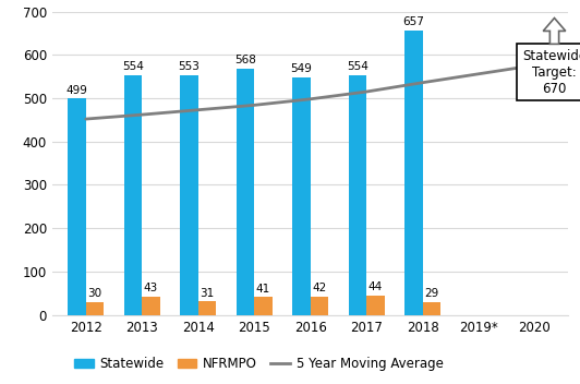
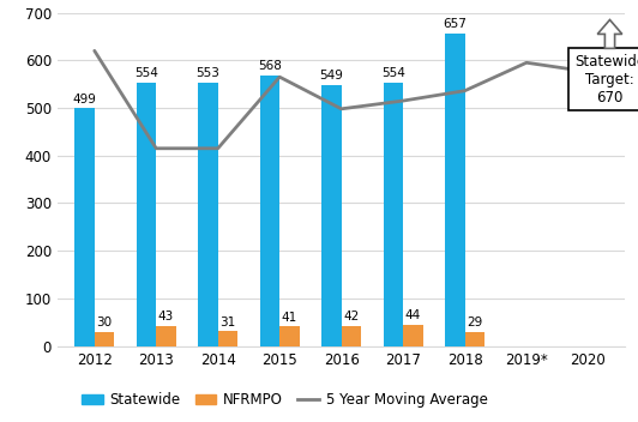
5 Year Moving Average/2012: 452 -> 620
5 Year Moving Average/2013: 462 -> 415
5 Year Moving Average/2014: 473 -> 415
5 Year Moving Average/2015: 484 -> 565
5 Year Moving Average/2019*: 556 -> 595
